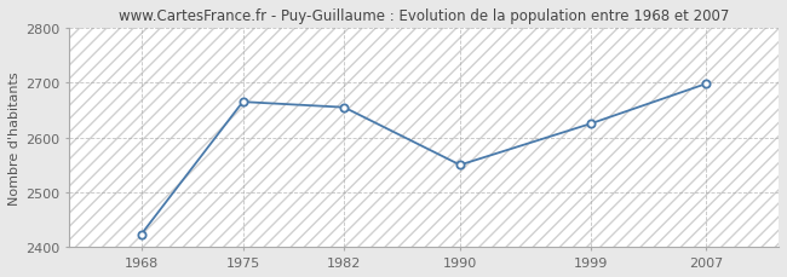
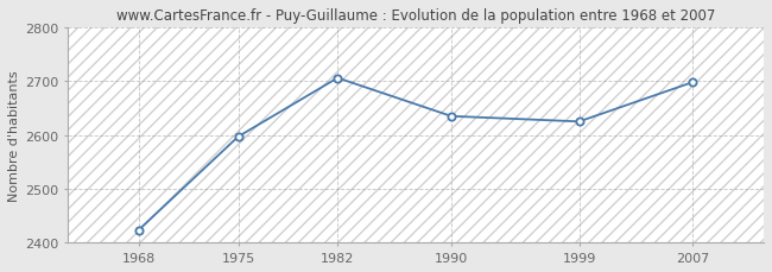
1975: 2665 -> 2597
1982: 2655 -> 2706
1990: 2550 -> 2635
